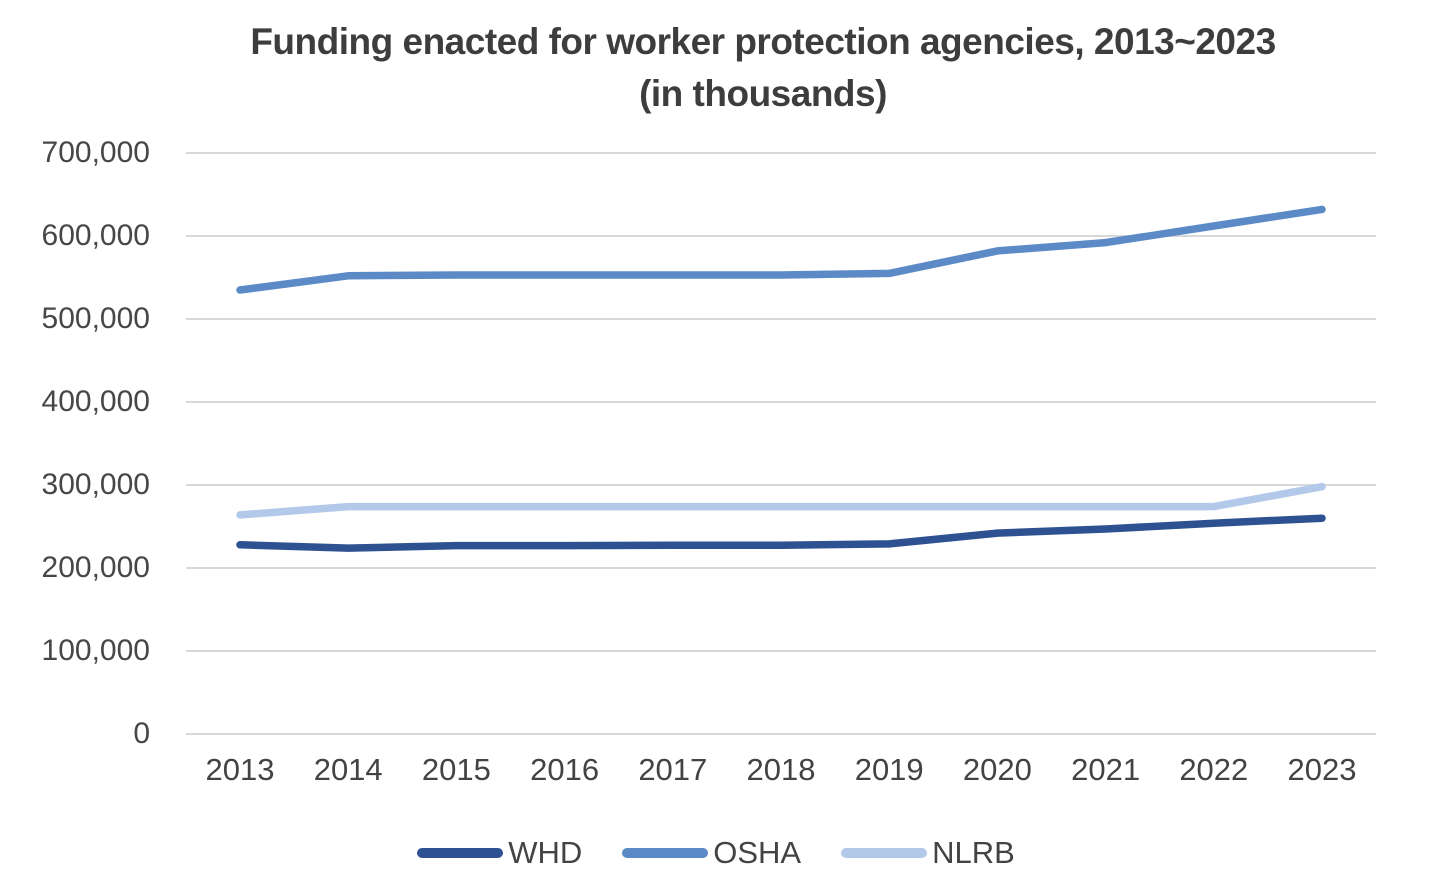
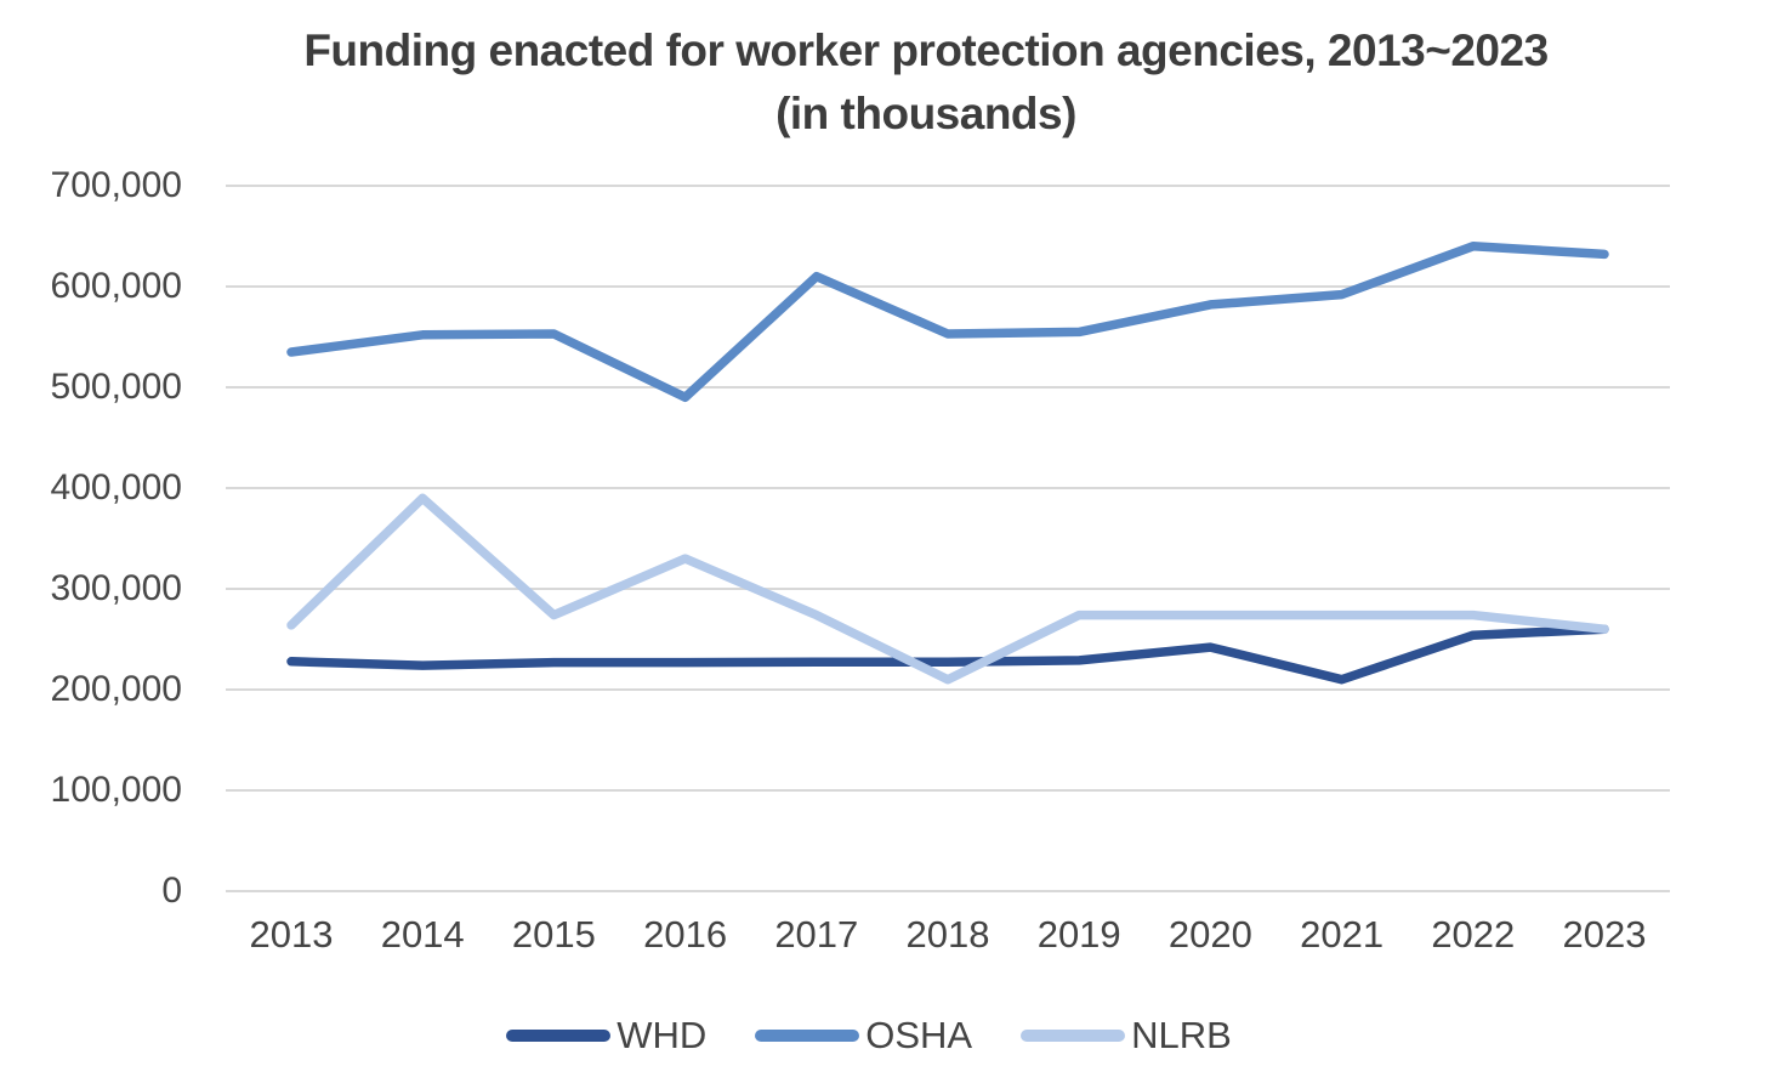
NLRB/2014: 270000 -> 390000
OSHA/2016: 550000 -> 490000
NLRB/2016: 270000 -> 330000
OSHA/2017: 550000 -> 610000
NLRB/2018: 270000 -> 210000
WHD/2021: 250000 -> 210000
OSHA/2022: 610000 -> 640000
NLRB/2023: 300000 -> 260000
